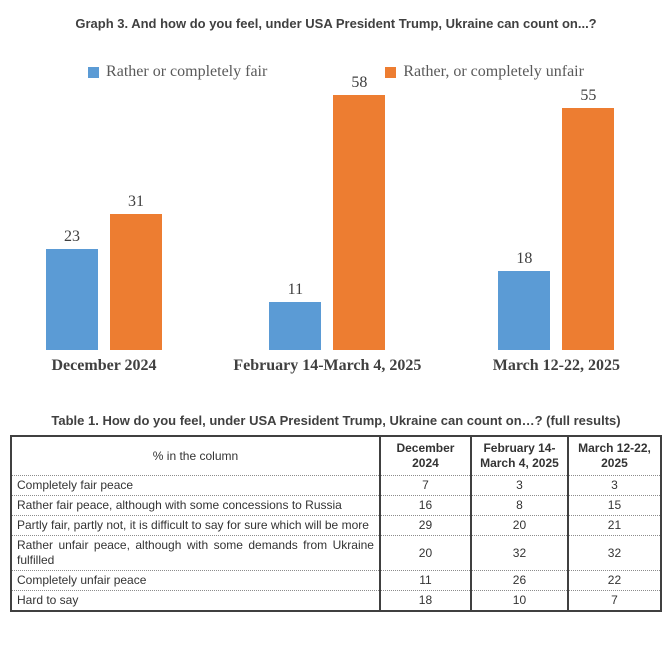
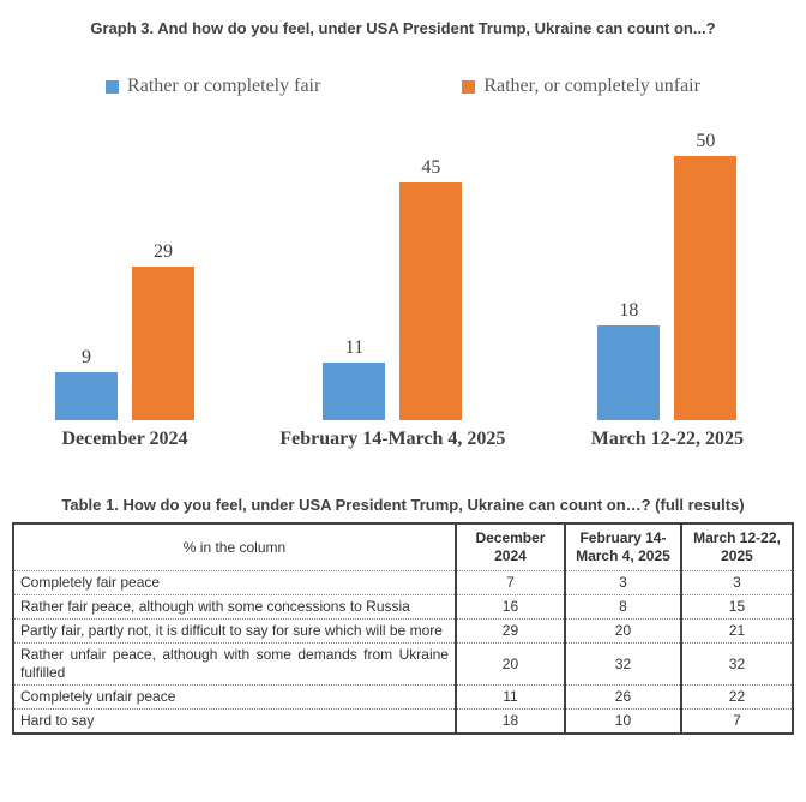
Rather or completely fair/December 2024: 23 -> 9
Rather, or completely unfair/December 2024: 31 -> 29
Rather, or completely unfair/February 14-March 4, 2025: 58 -> 45
Rather, or completely unfair/March 12-22, 2025: 55 -> 50
